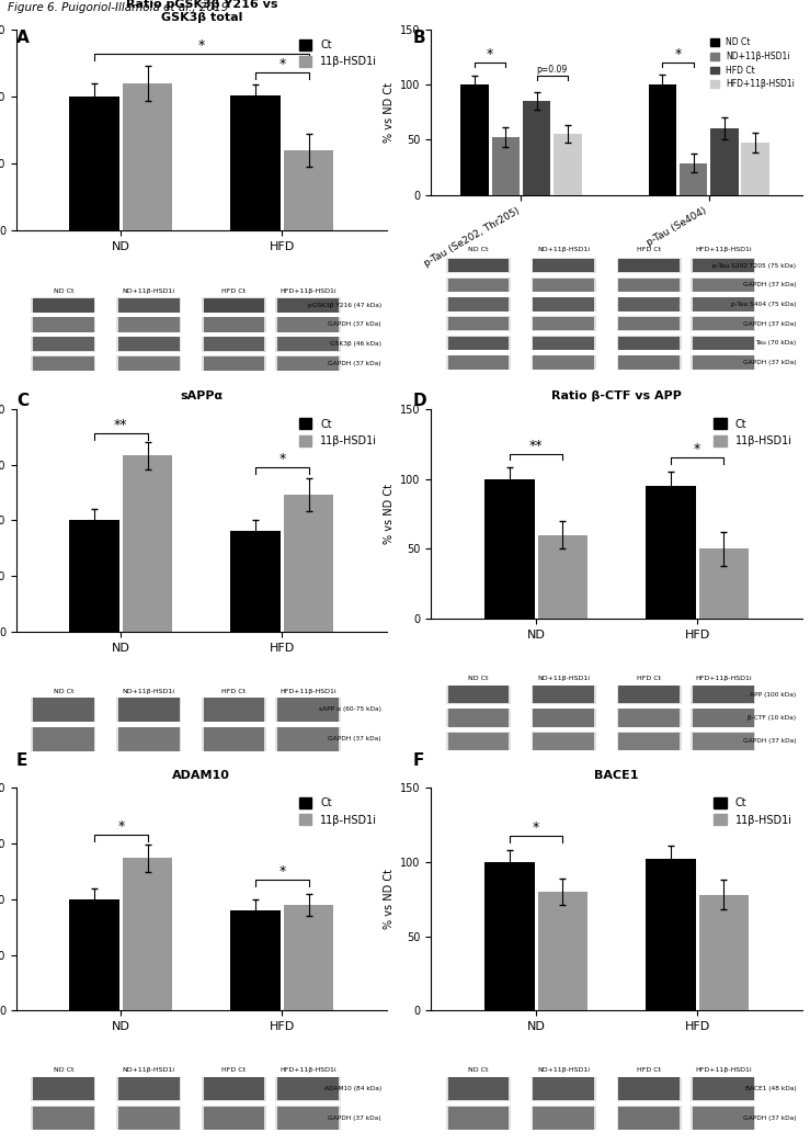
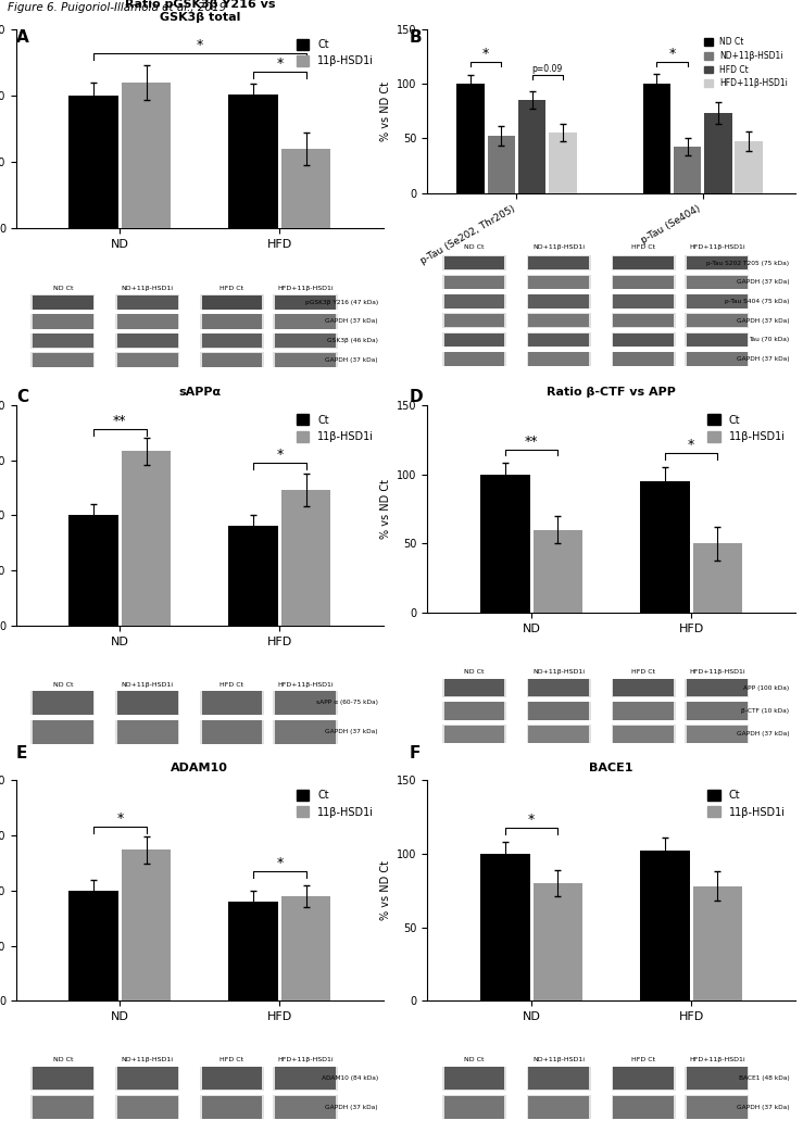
ND+11β-HSD1i/p-Tau (Se404): 29 -> 42
HFD Ct/p-Tau (Se404): 60 -> 73
